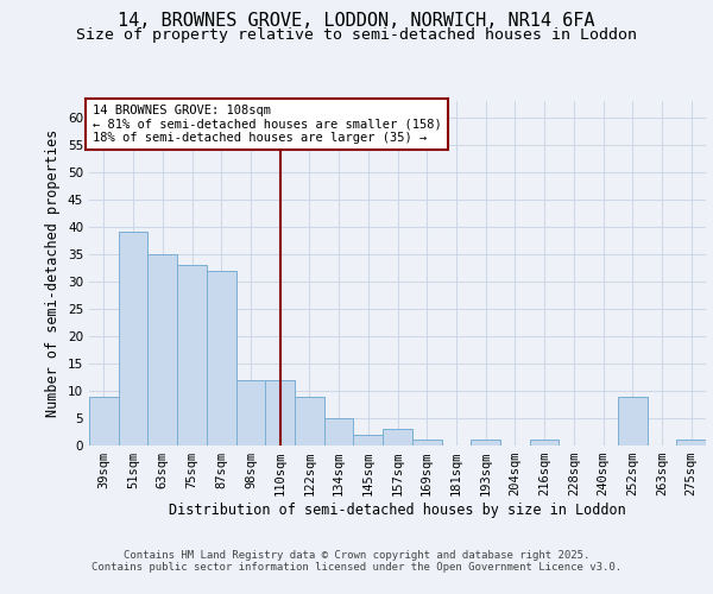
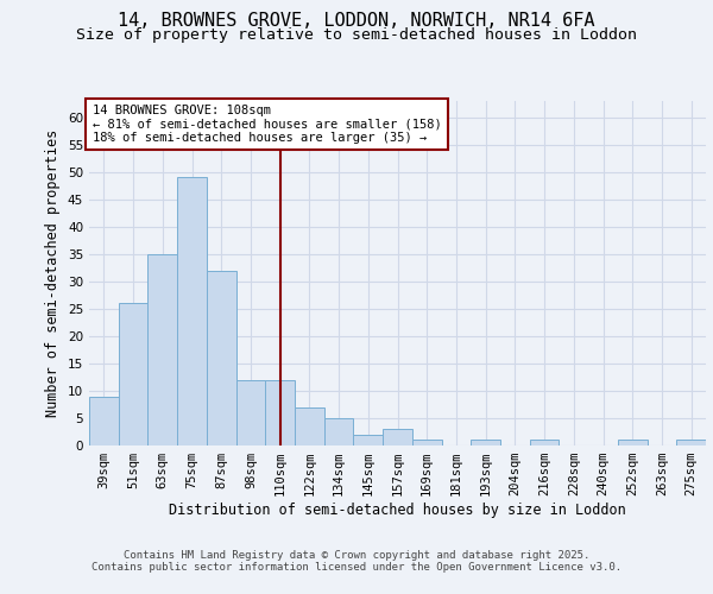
51sqm: 39 -> 26
75sqm: 33 -> 49
122sqm: 9 -> 7
252sqm: 9 -> 1
